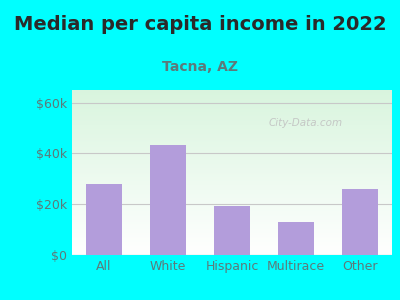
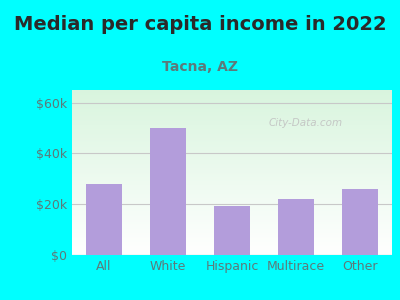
White: $43.5k -> $50.0k
Multirace: $13.0k -> $22.0k
